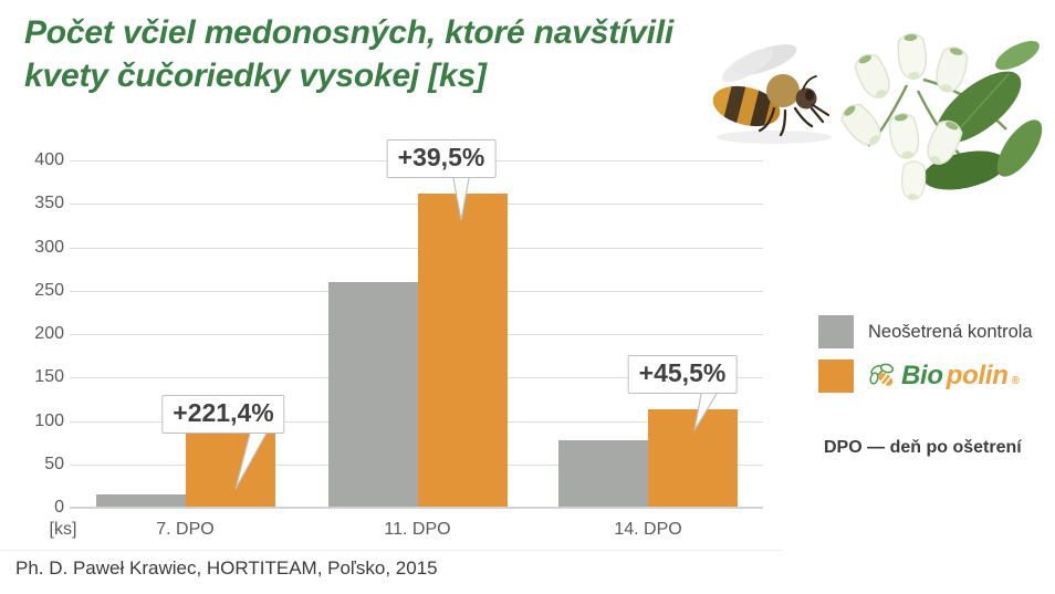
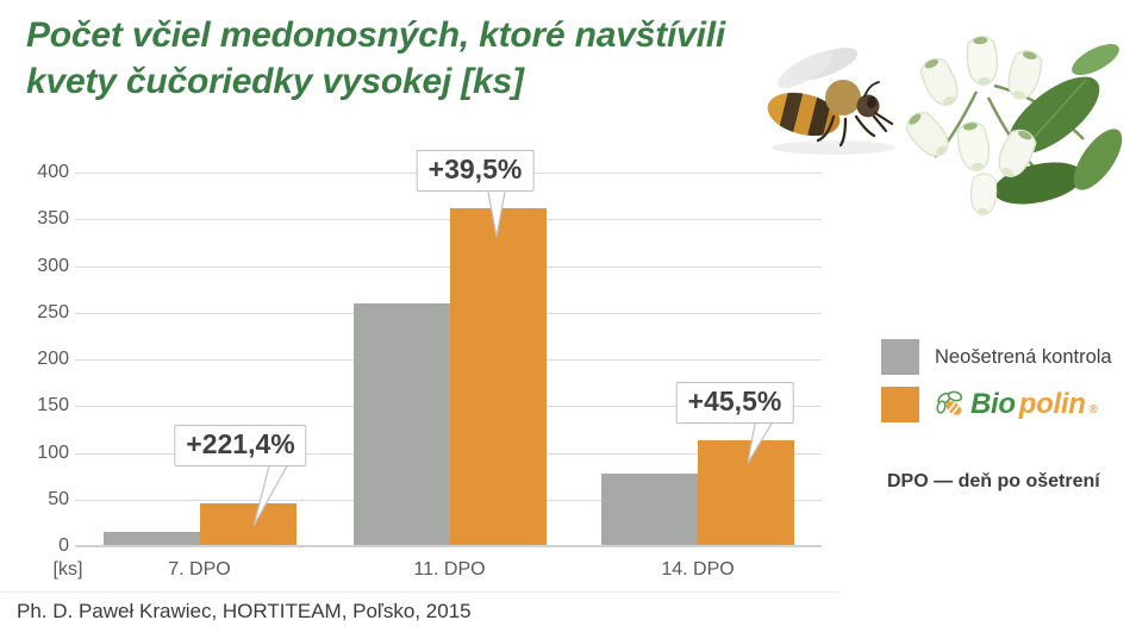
Biopolin/7. DPO: 90 -> 40
